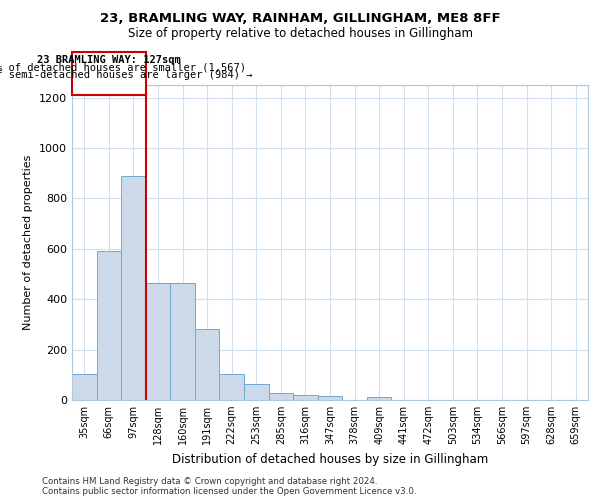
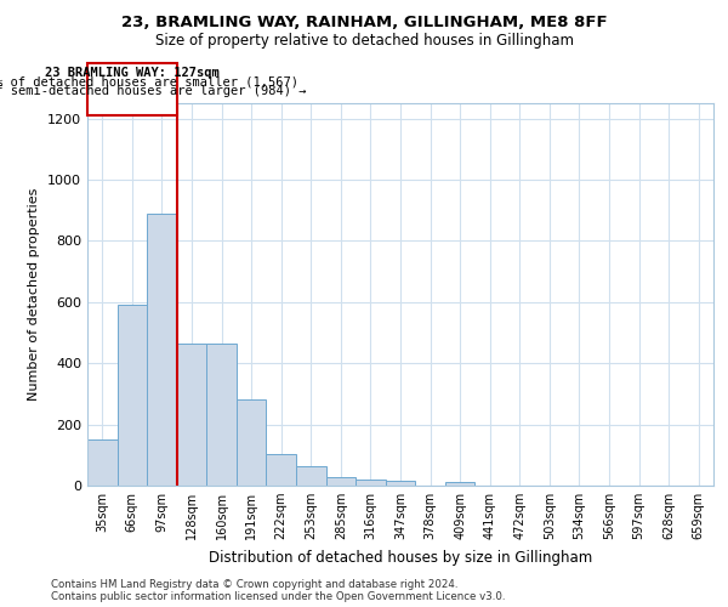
35sqm: 105 -> 150
